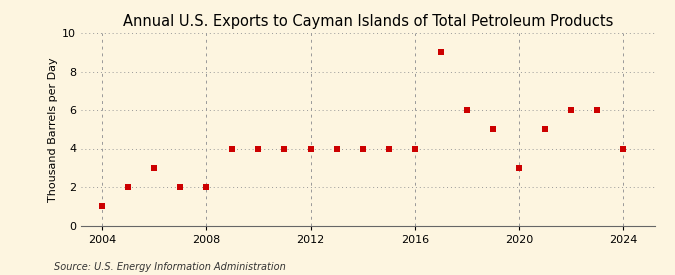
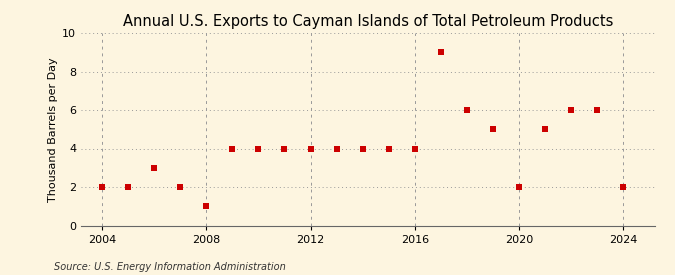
2004: 1 -> 2
2008: 2 -> 1
2020: 3 -> 2
2024: 4 -> 2
